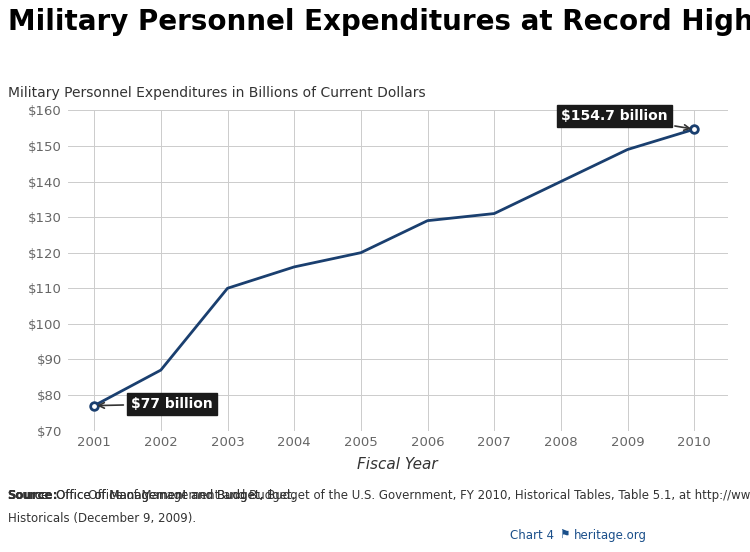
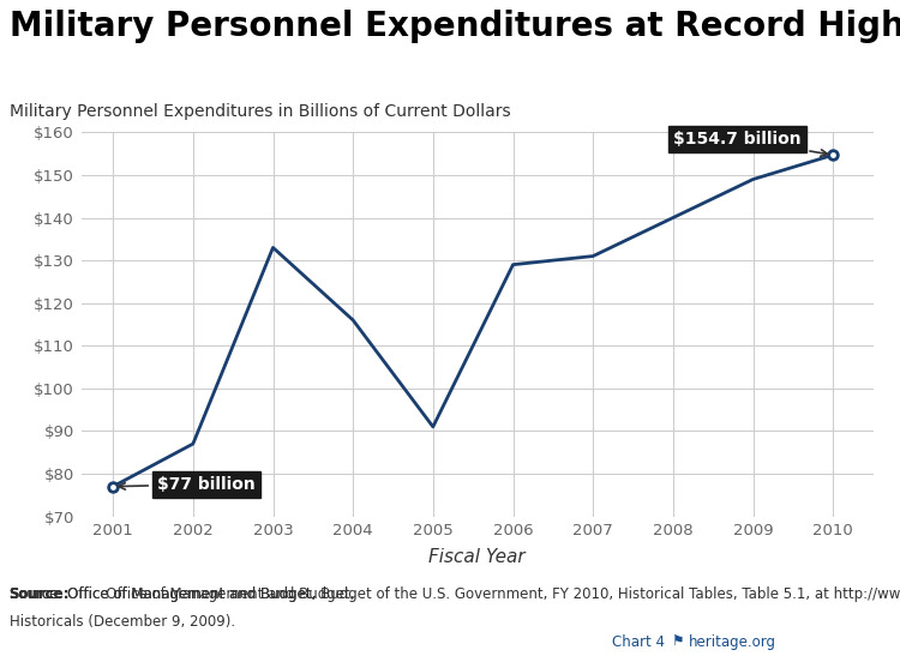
2003: $110.0 -> $133.0
2005: $120.0 -> $91.0
